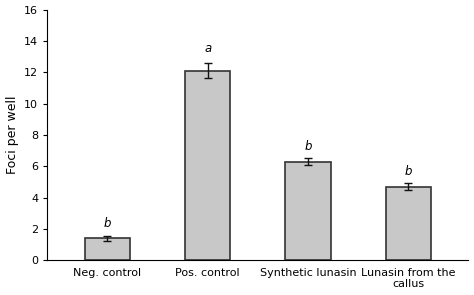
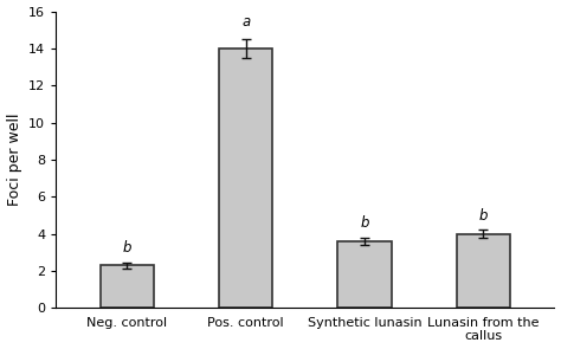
Neg. control: 1.4 -> 2.3
Pos. control: 12.1 -> 14.0
Synthetic lunasin: 6.3 -> 3.6
Lunasin from the callus: 4.7 -> 4.0
